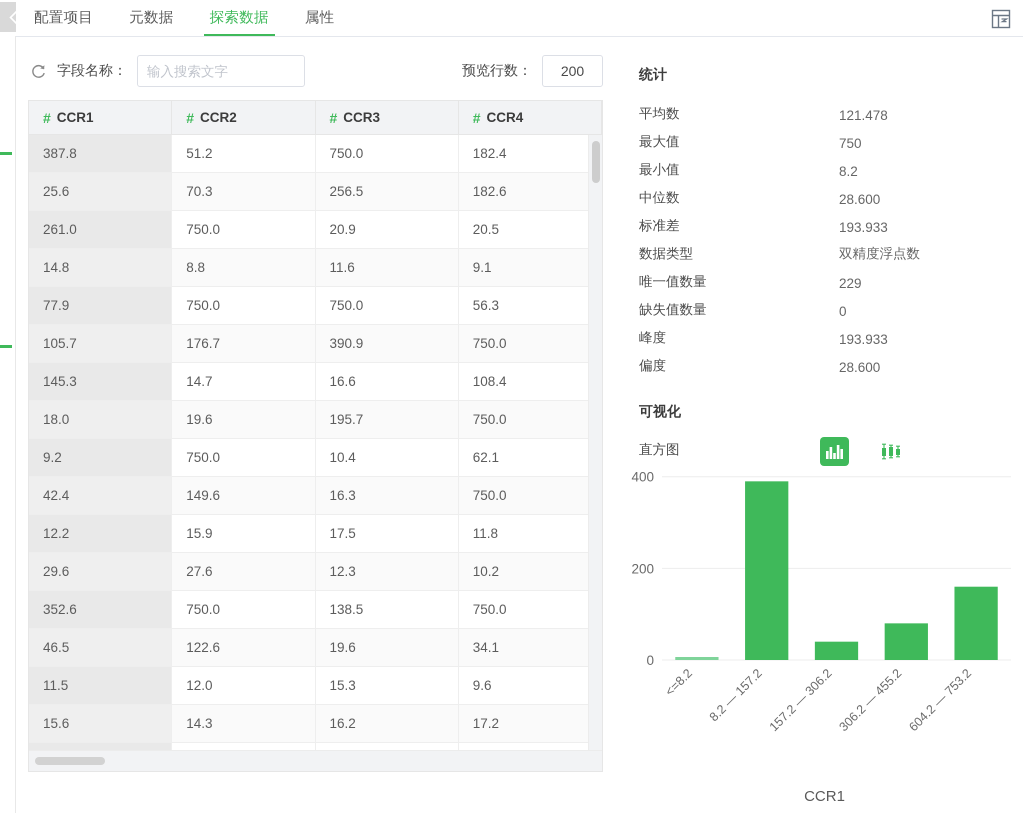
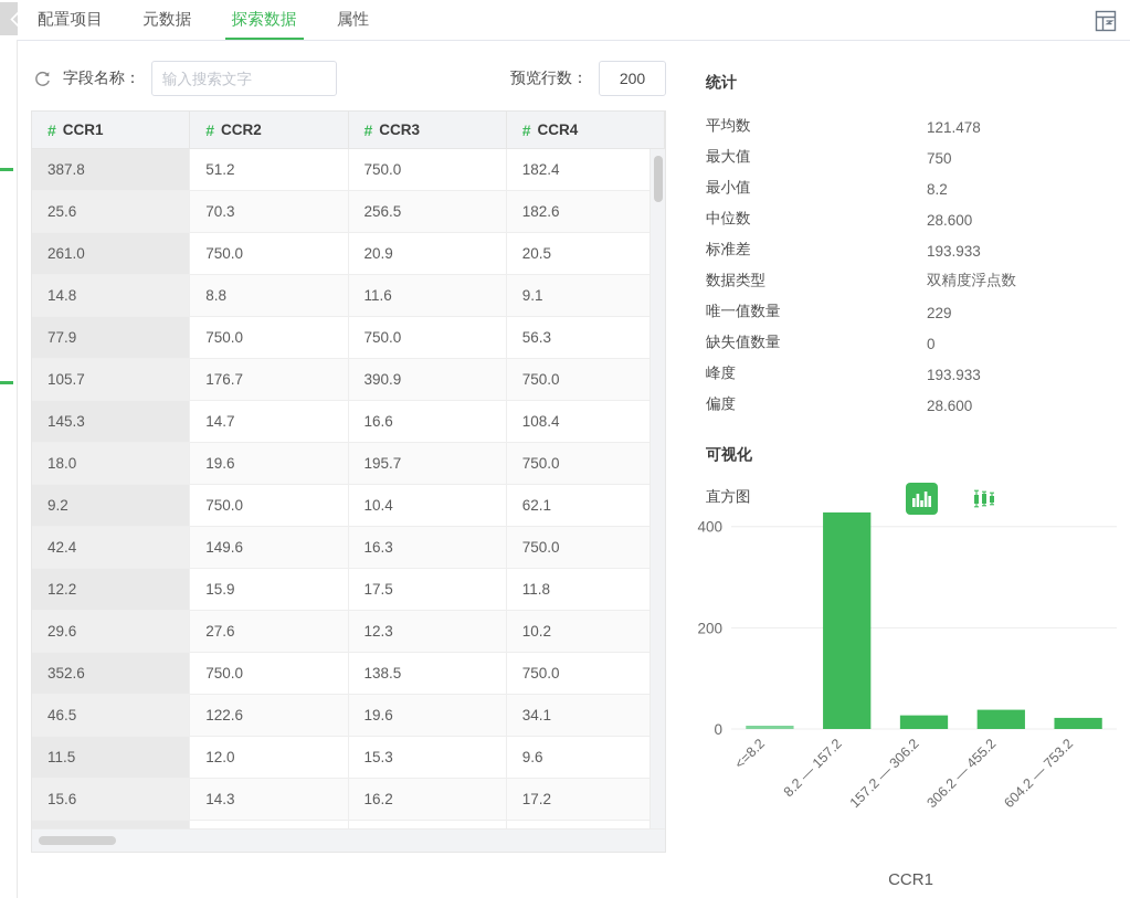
8.2 — 157.2: 390 -> 430
157.2 — 306.2: 40 -> 30
306.2 — 455.2: 80 -> 40
604.2 — 753.2: 160 -> 20
